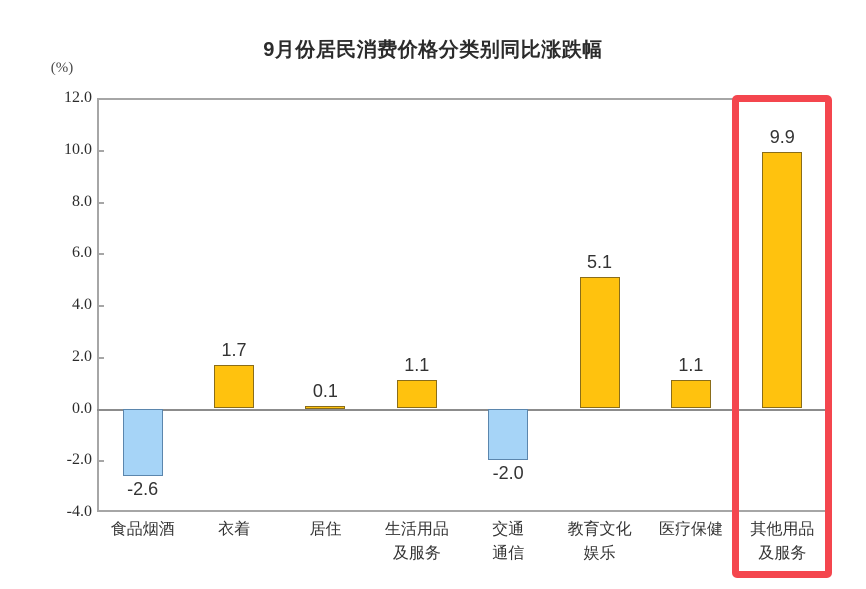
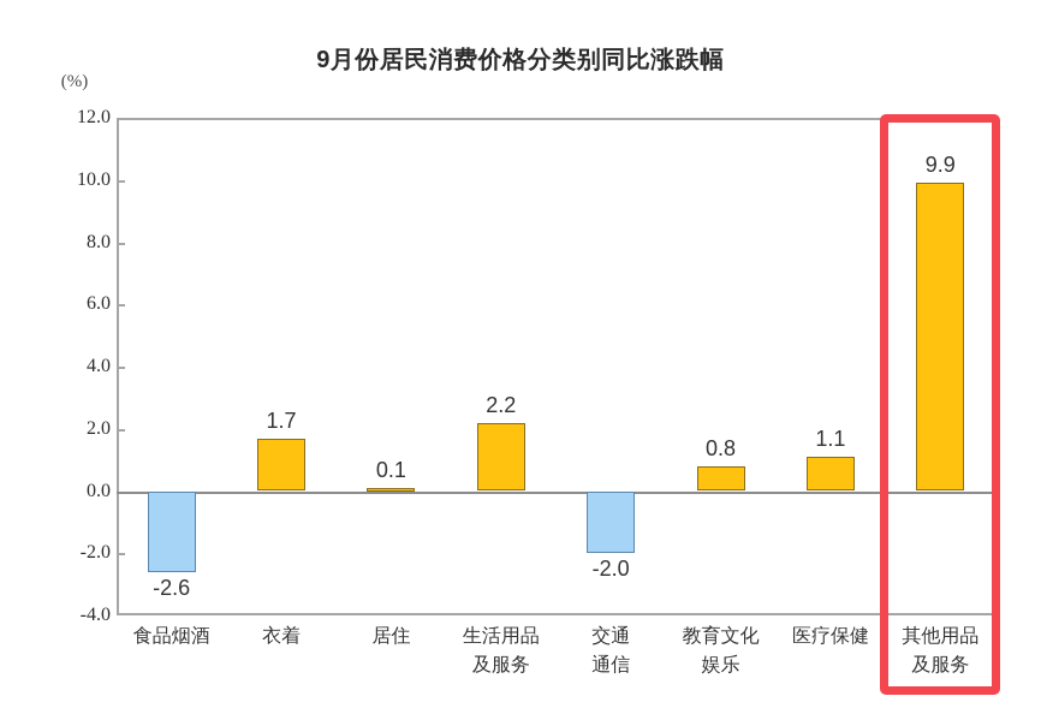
生活用品及服务: 1.1 -> 2.2
教育文化娱乐: 5.1 -> 0.8
